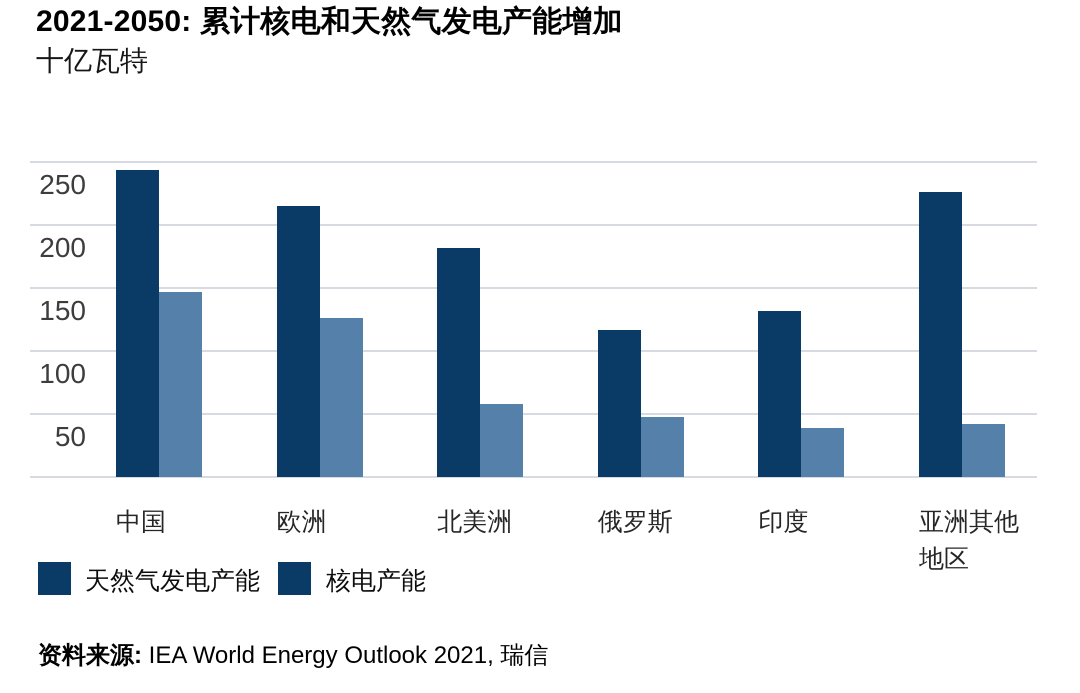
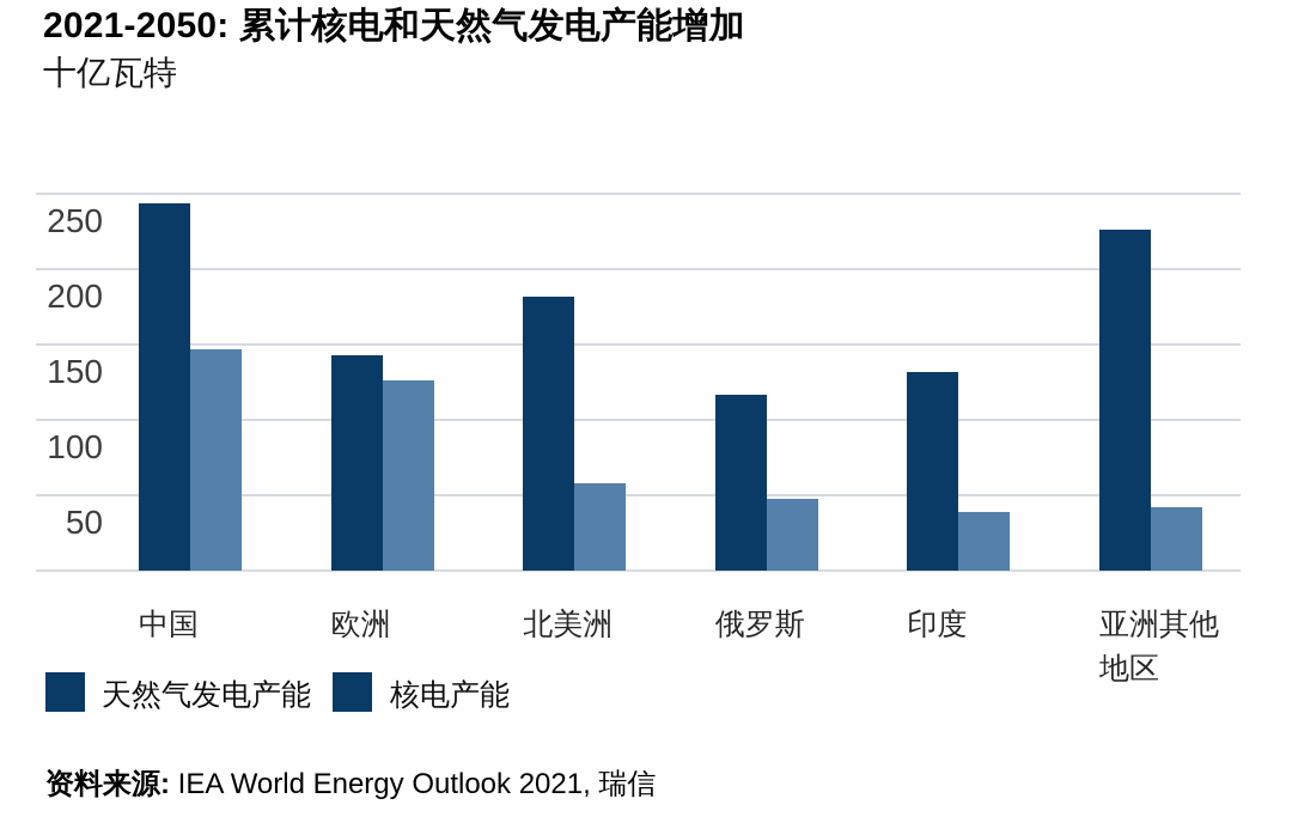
天然气发电产能/欧洲: 215 -> 143
